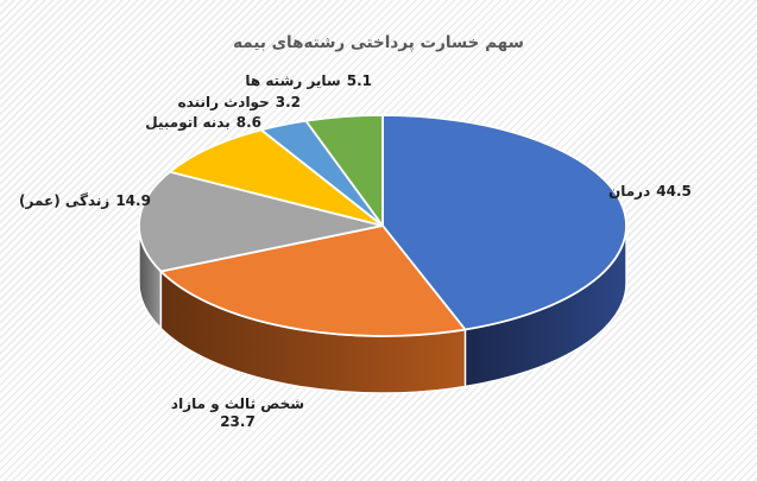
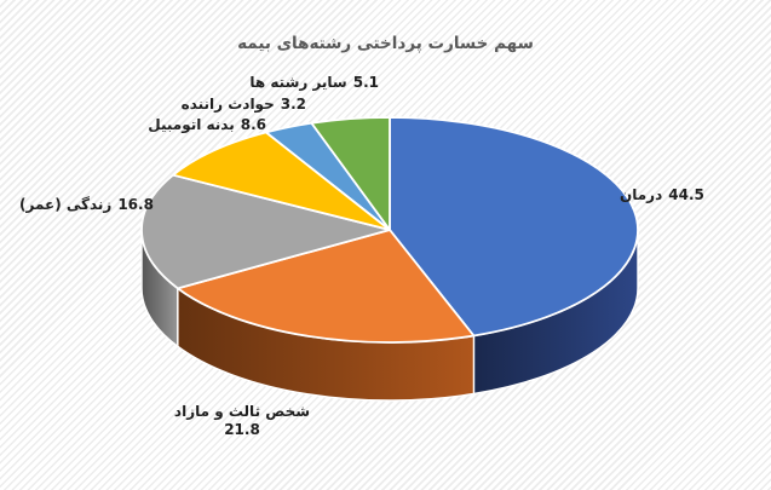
شخص ثالث و مازاد: 23.7 -> 21.8
زندگی (عمر): 14.9 -> 16.8
